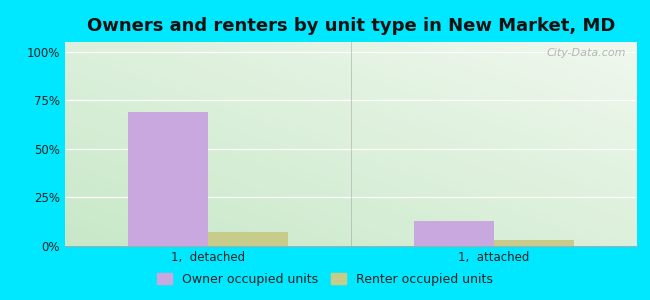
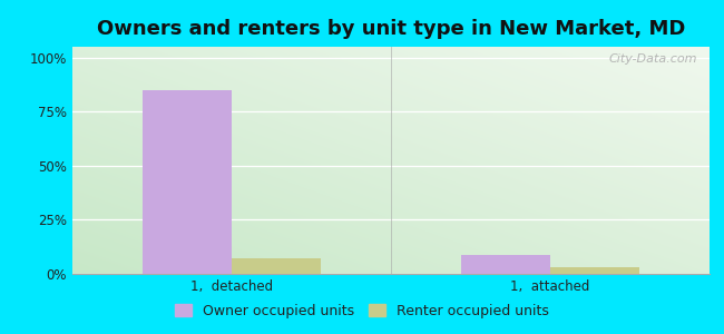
Owner occupied units/1, detached: 69% -> 85%
Owner occupied units/1, attached: 13% -> 9%
